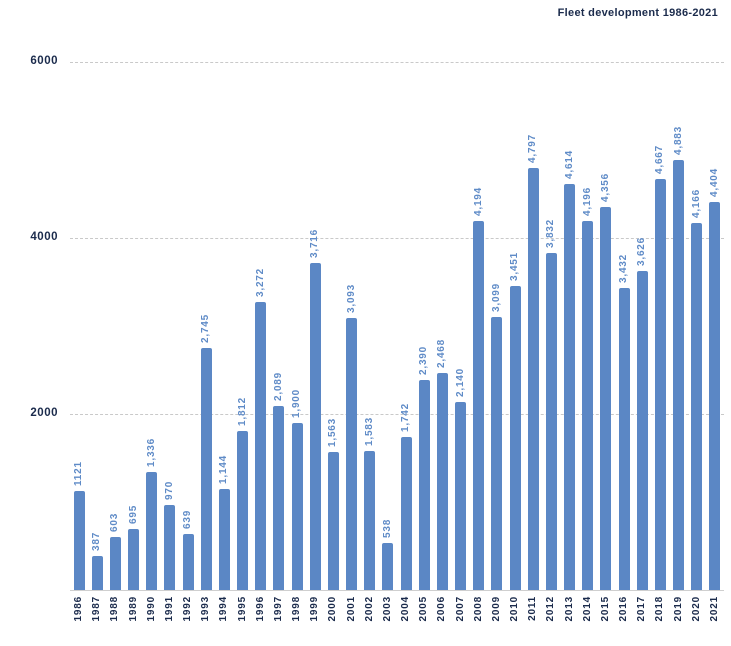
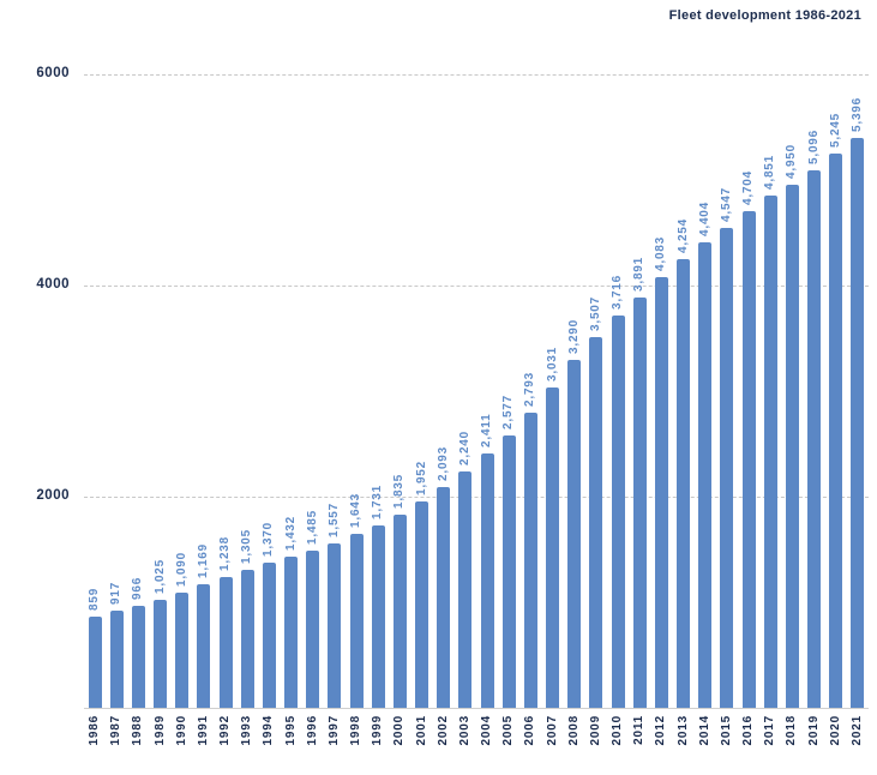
1986: 1121 -> 859
1987: 387 -> 917
1988: 603 -> 966
1989: 695 -> 1,025
1990: 1,336 -> 1,090
1991: 970 -> 1,169
1992: 639 -> 1,238
1993: 2,745 -> 1,305
1994: 1,144 -> 1,370
1995: 1,812 -> 1,432
1996: 3,272 -> 1,485
1997: 2,089 -> 1,557
1998: 1,900 -> 1,643
1999: 3,716 -> 1,731
2000: 1,563 -> 1,835
2001: 3,093 -> 1,952
2002: 1,583 -> 2,093
2003: 538 -> 2,240
2004: 1,742 -> 2,411
2005: 2,390 -> 2,577
2006: 2,468 -> 2,793
2007: 2,140 -> 3,031
2008: 4,194 -> 3,290
2009: 3,099 -> 3,507
2010: 3,451 -> 3,716
2011: 4,797 -> 3,891
2012: 3,832 -> 4,083
2013: 4,614 -> 4,254
2014: 4,196 -> 4,404
2015: 4,356 -> 4,547
2016: 3,432 -> 4,704
2017: 3,626 -> 4,851
2018: 4,667 -> 4,950
2019: 4,883 -> 5,096
2020: 4,166 -> 5,245
2021: 4,404 -> 5,396
